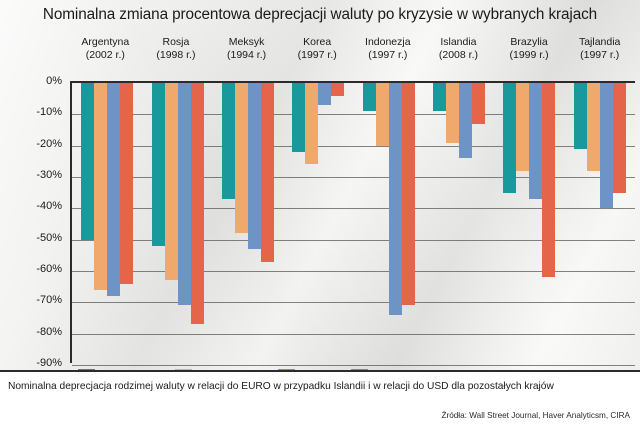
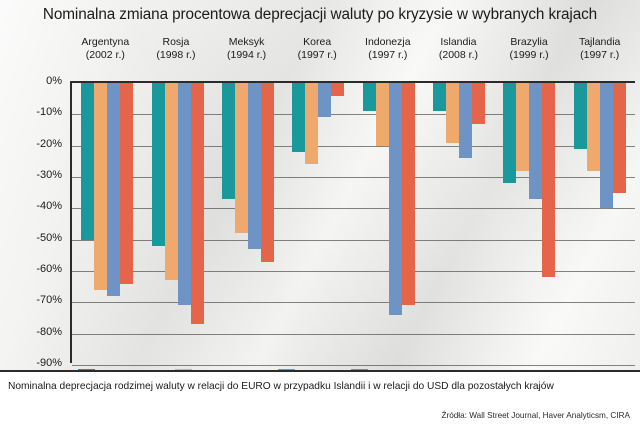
1 rok/Korea: -7% -> -11%
1 miesiąc/Brazylia: -35% -> -32%
